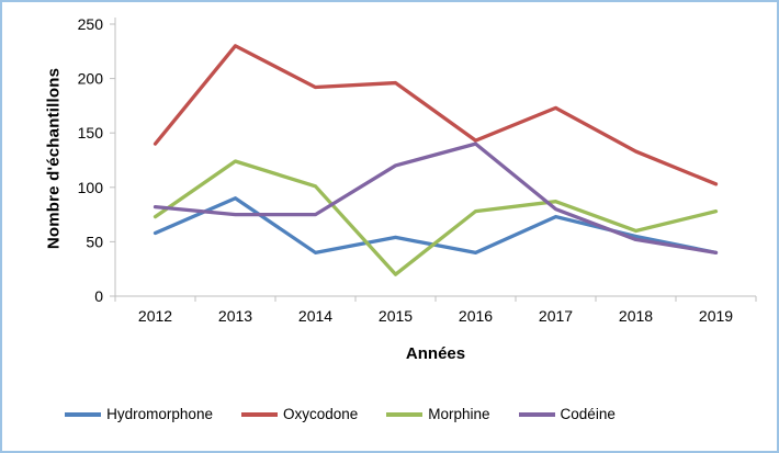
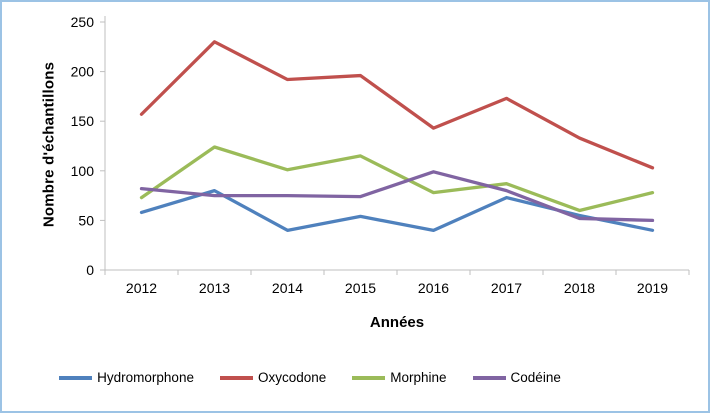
Oxycodone/2012: 140 -> 160
Hydromorphone/2013: 90 -> 80
Morphine/2015: 20 -> 120
Codéine/2015: 120 -> 70
Codéine/2016: 140 -> 100
Codéine/2019: 40 -> 50
